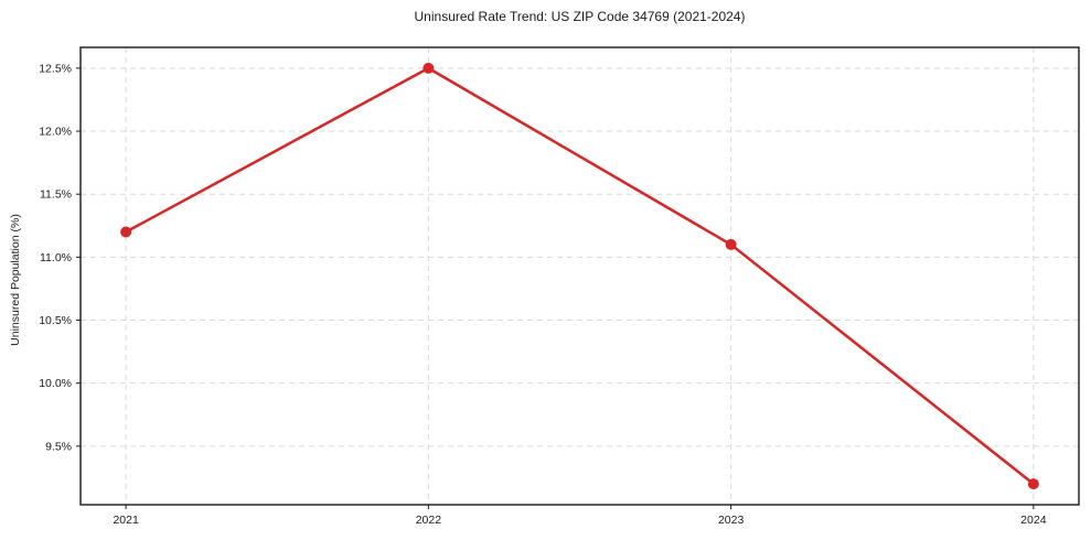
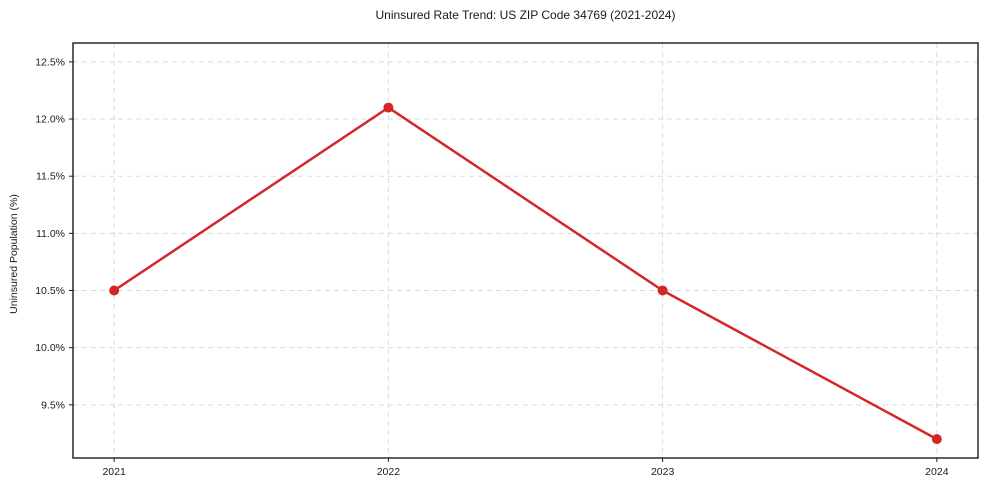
2021: 11.2% -> 10.5%
2022: 12.5% -> 12.1%
2023: 11.1% -> 10.5%
